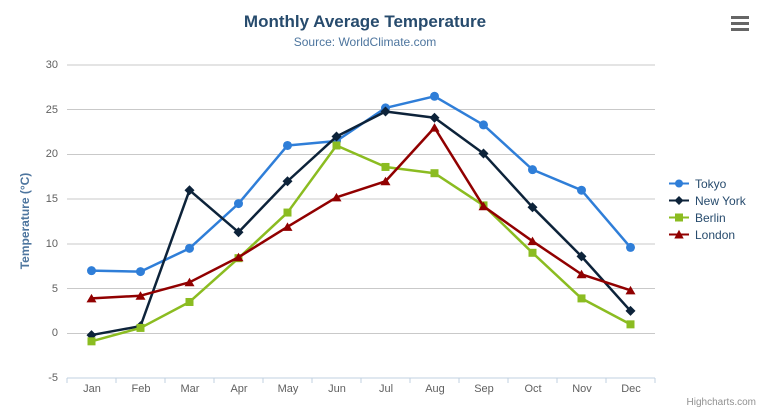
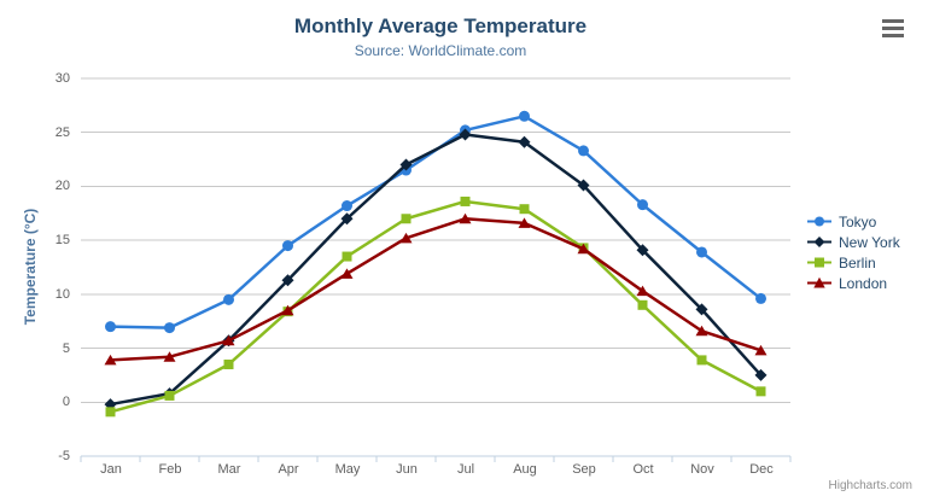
New York/Mar: 16 -> 6
Tokyo/May: 21 -> 18
Berlin/Jun: 21 -> 17
London/Aug: 23 -> 17
Tokyo/Nov: 16 -> 14
